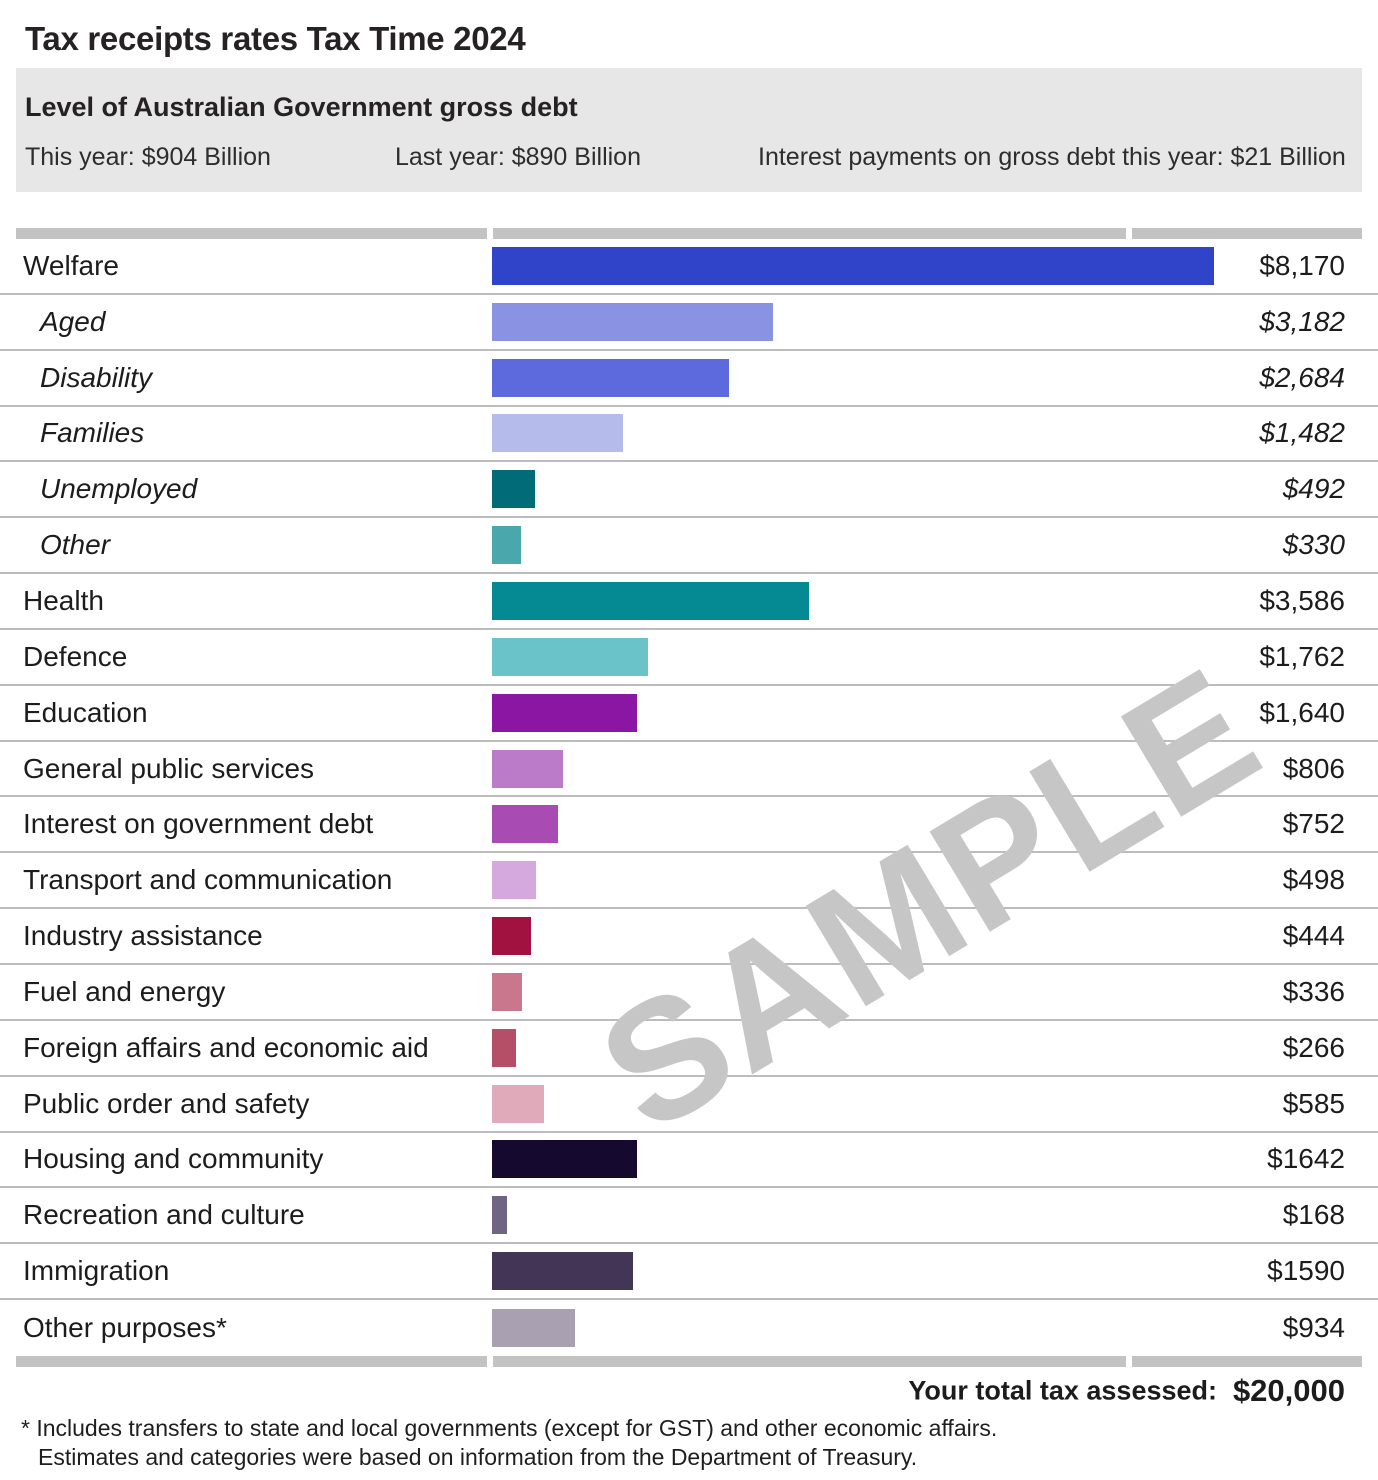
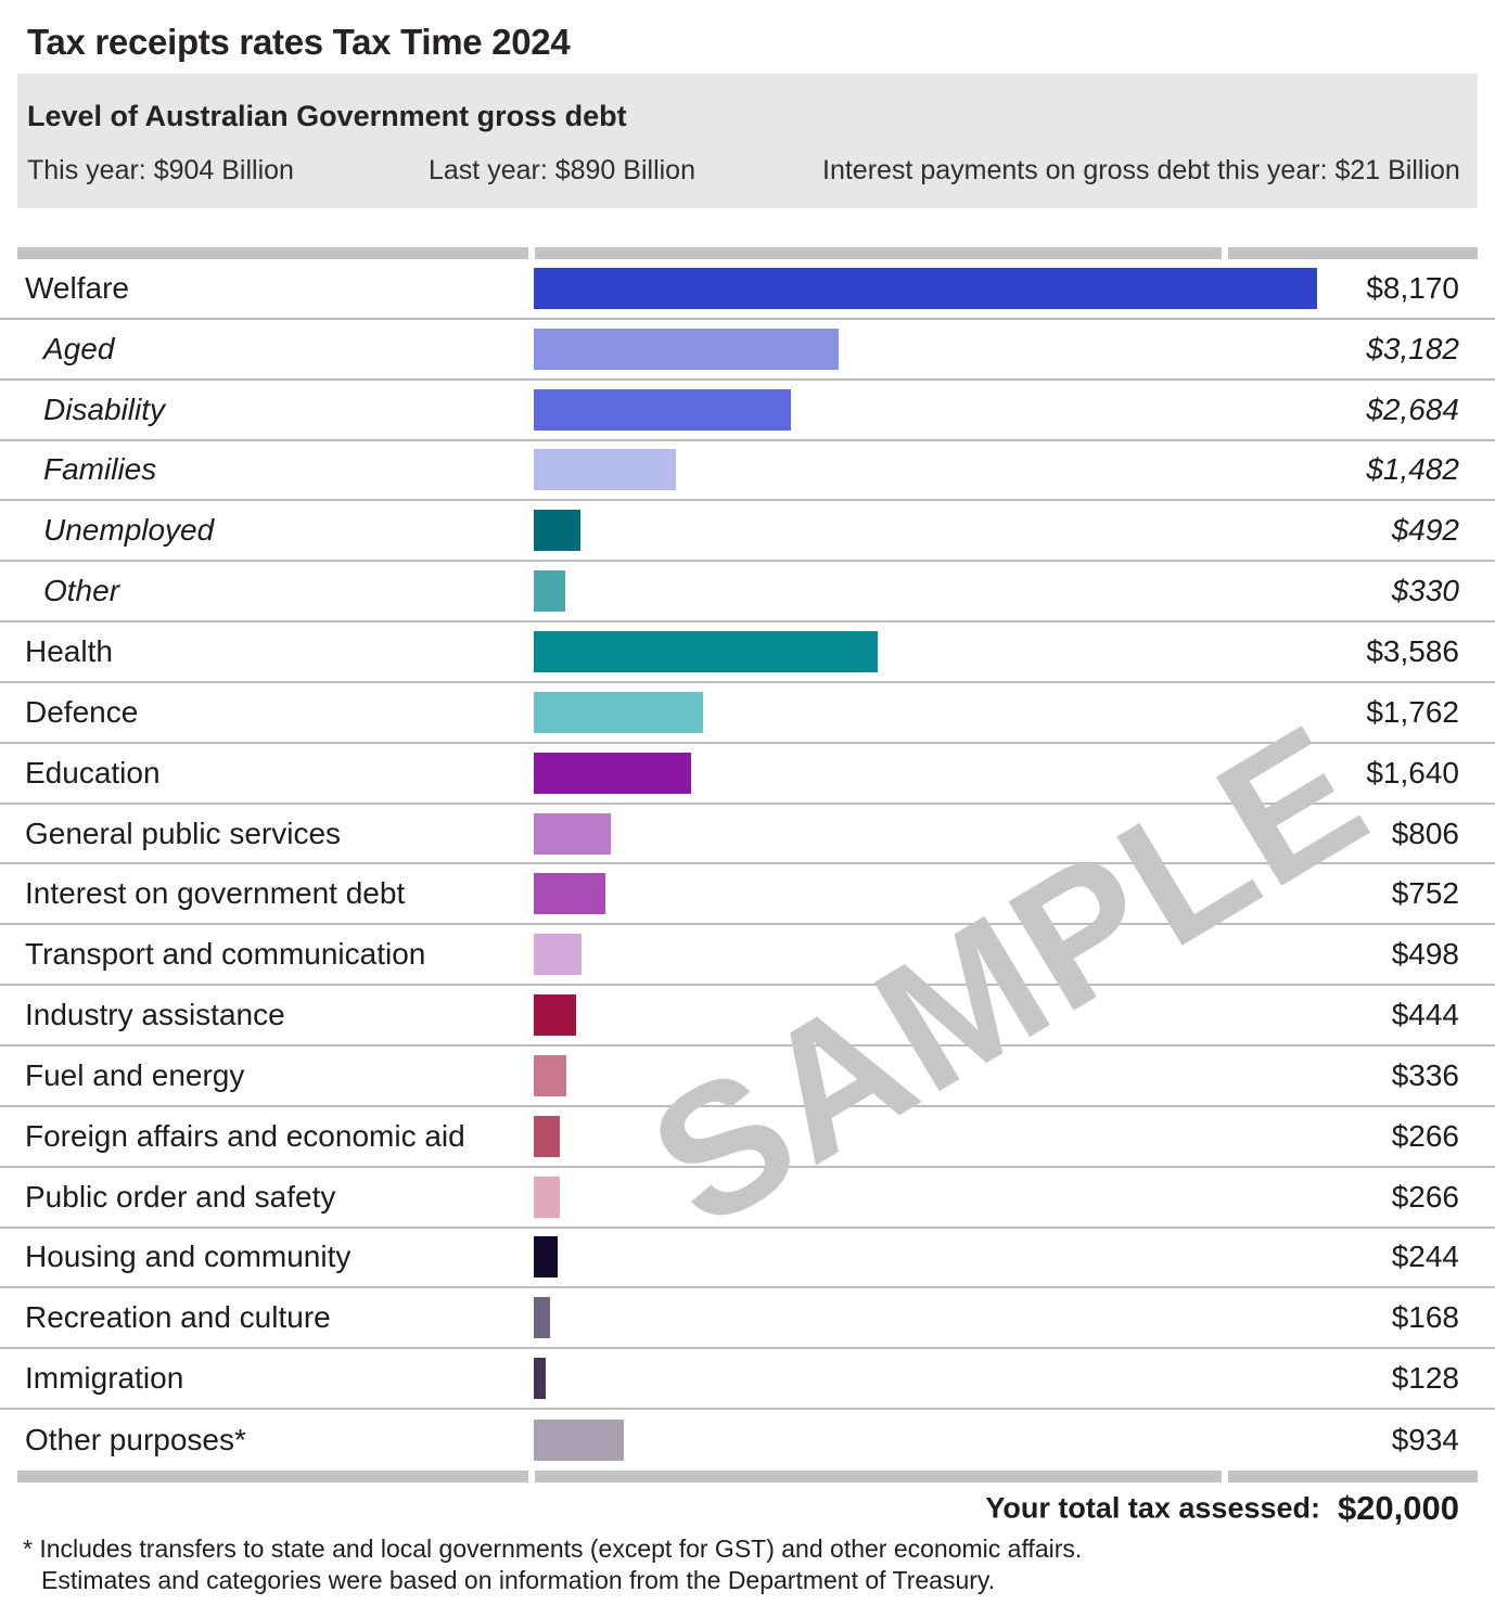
Public order and safety: $585 -> $266
Housing and community: $1642 -> $244
Immigration: $1590 -> $128
